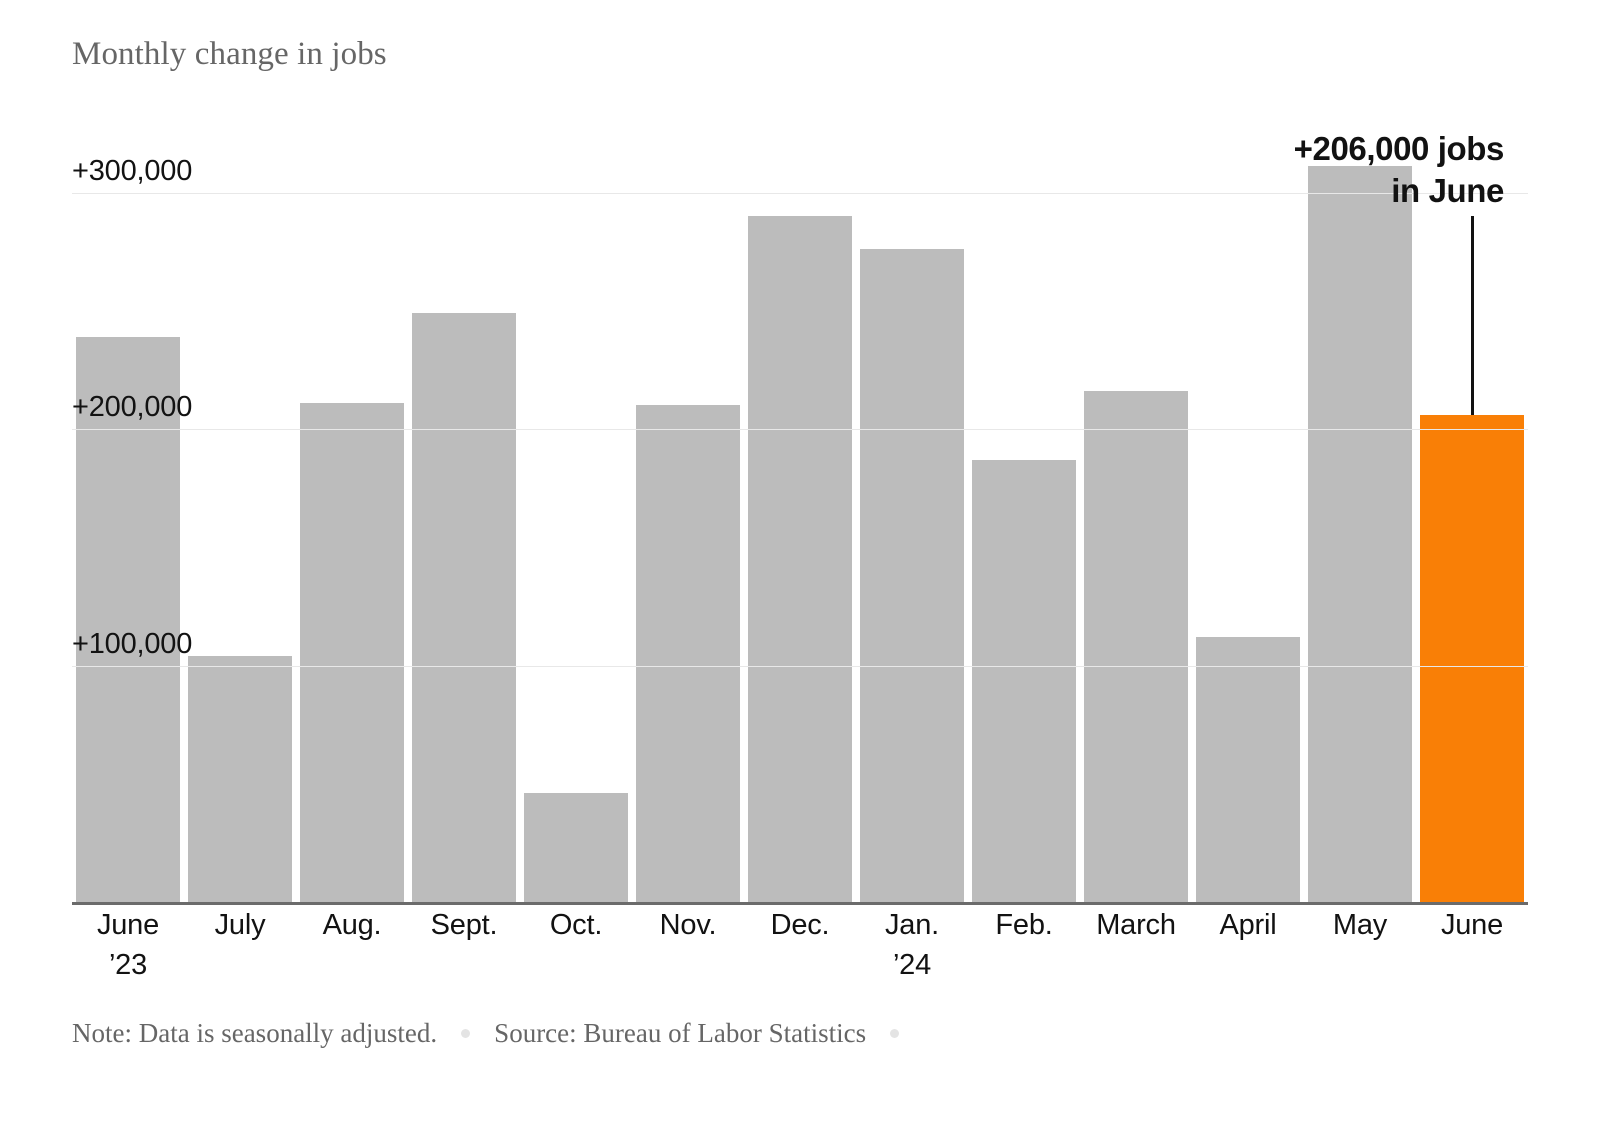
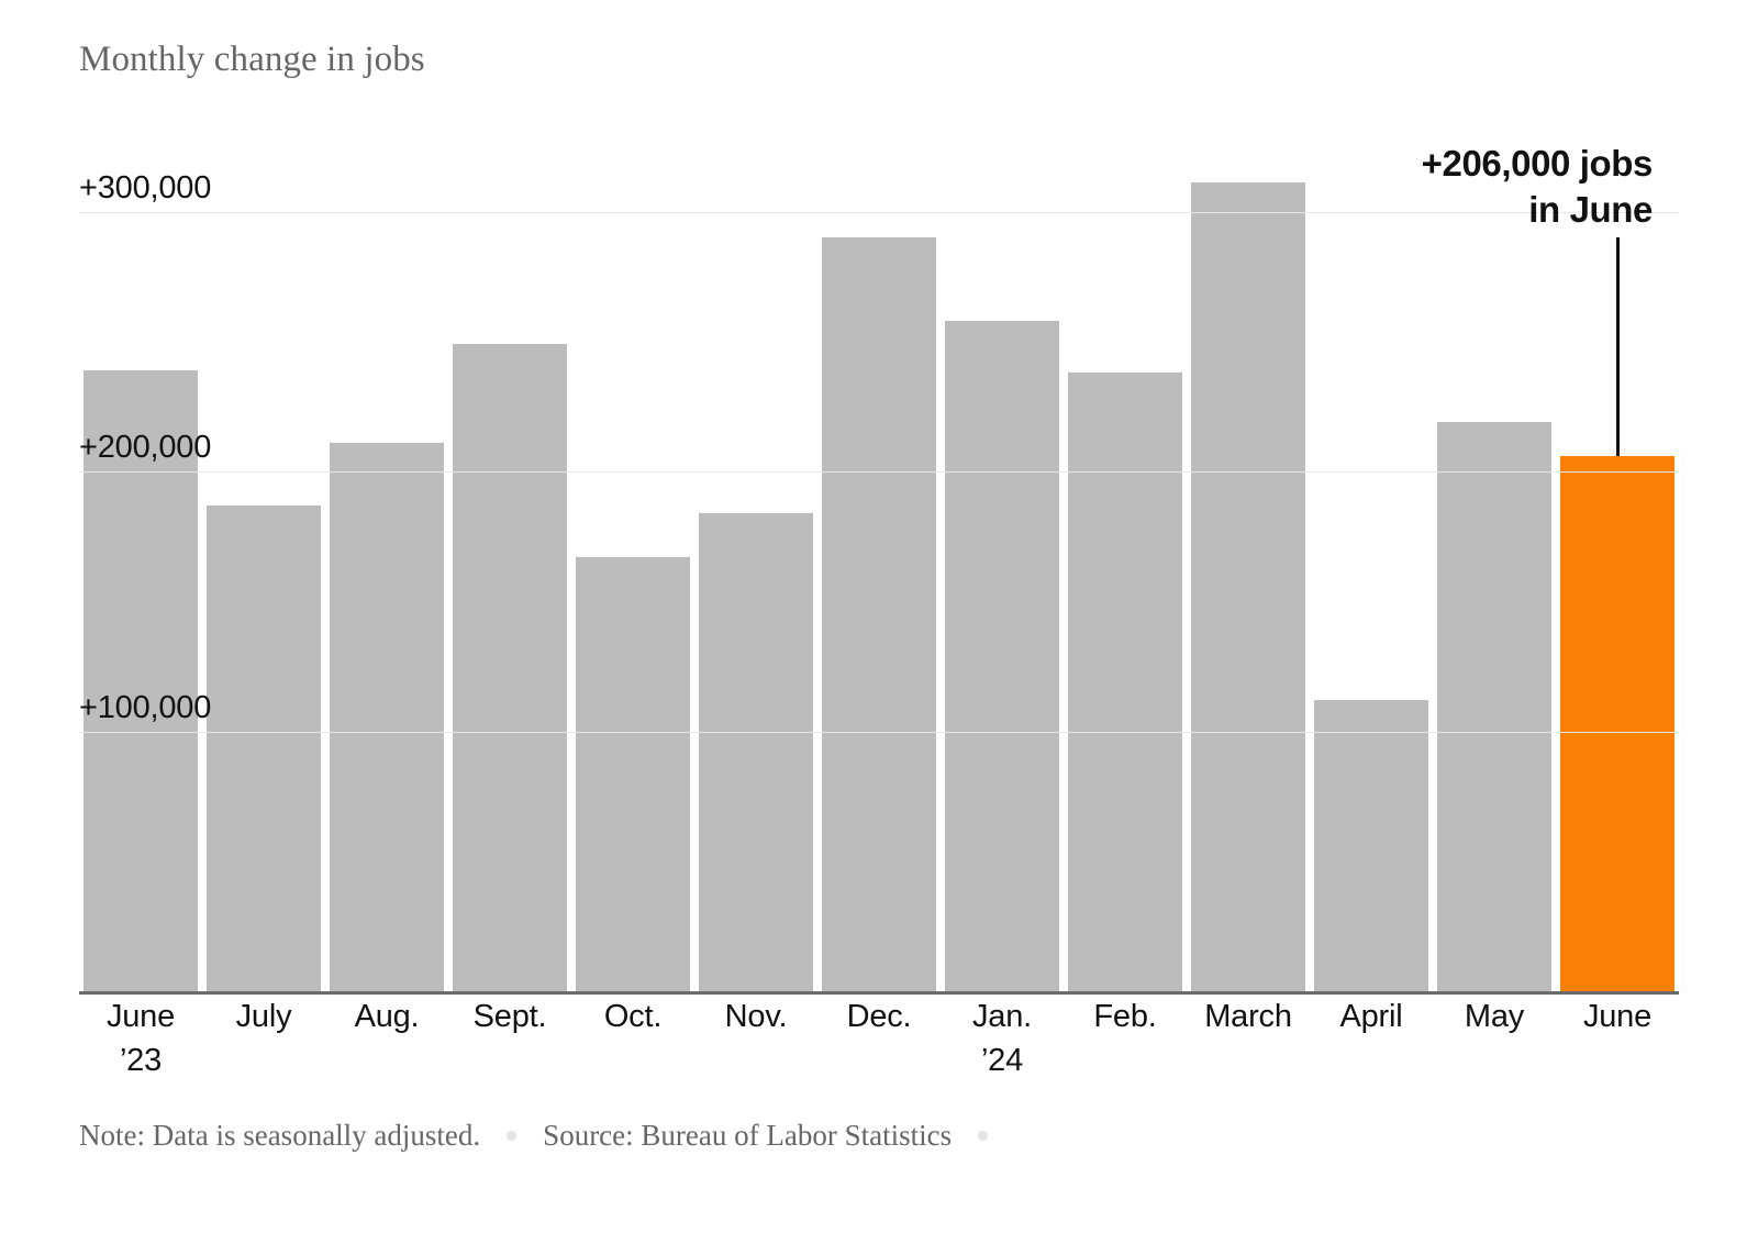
July: 104000 -> 187000
Oct.: 46000 -> 167000
Nov.: 210000 -> 184000
Jan. ’24: 276000 -> 258000
Feb.: 187000 -> 238000
March: 216000 -> 311000
May: 311000 -> 219000
